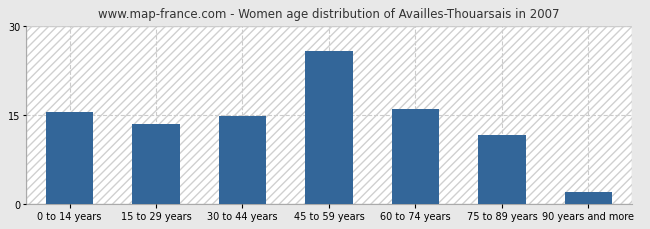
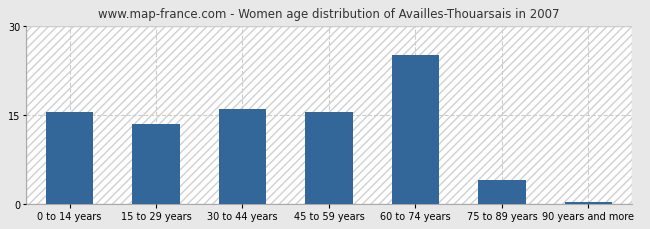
30 to 44 years: 14.8 -> 16.0
45 to 59 years: 25.8 -> 15.5
60 to 74 years: 16.0 -> 25.0
75 to 89 years: 11.6 -> 4.0
90 years and more: 2.0 -> 0.3
